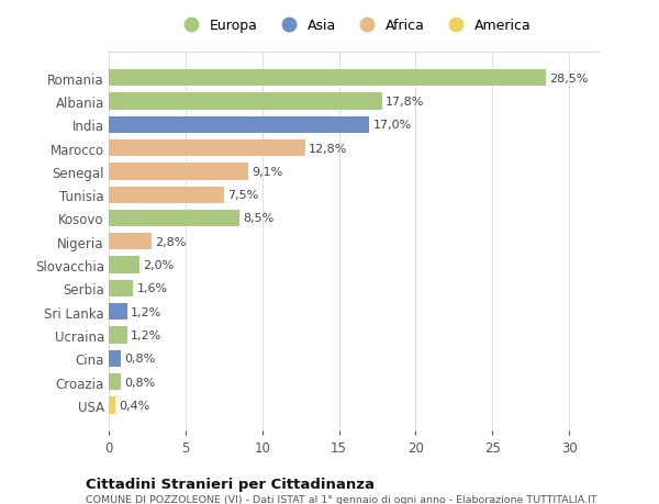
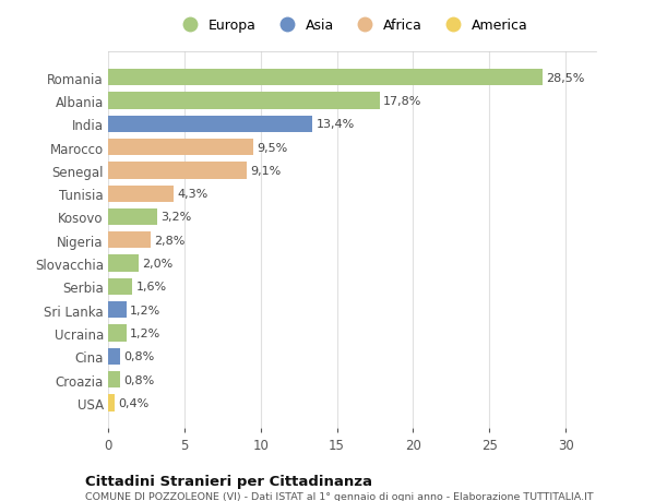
India: 17,0% -> 13,4%
Marocco: 12,8% -> 9,5%
Tunisia: 7,5% -> 4,3%
Kosovo: 8,5% -> 3,2%
